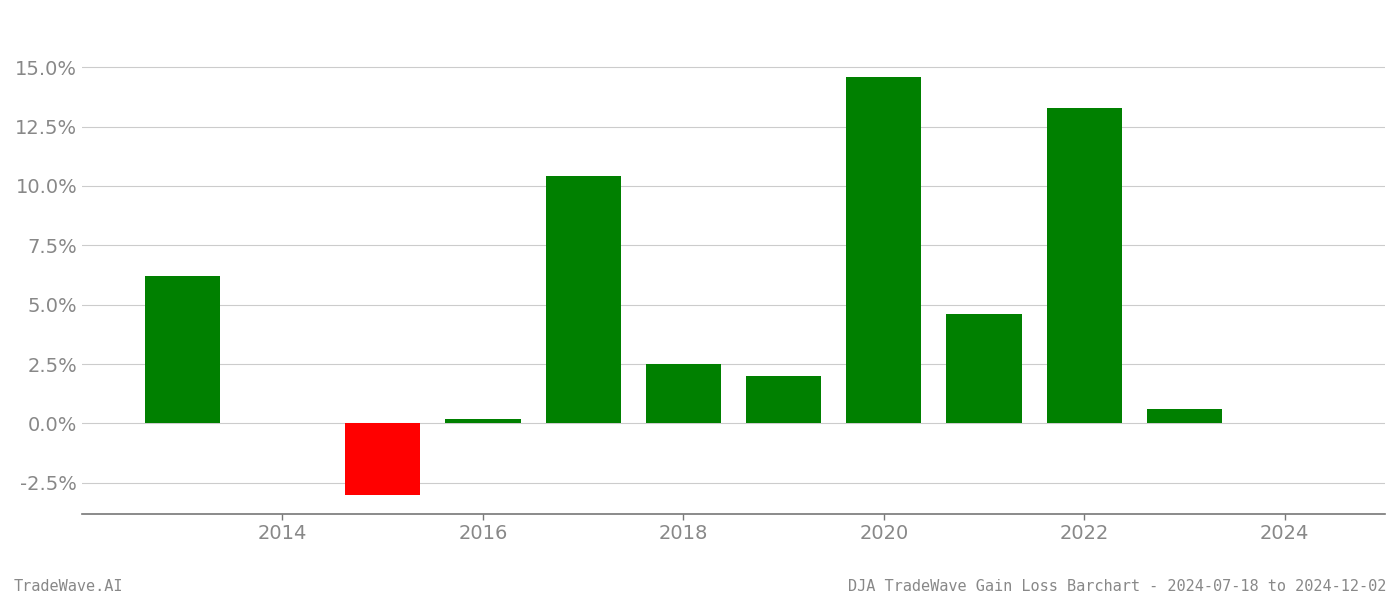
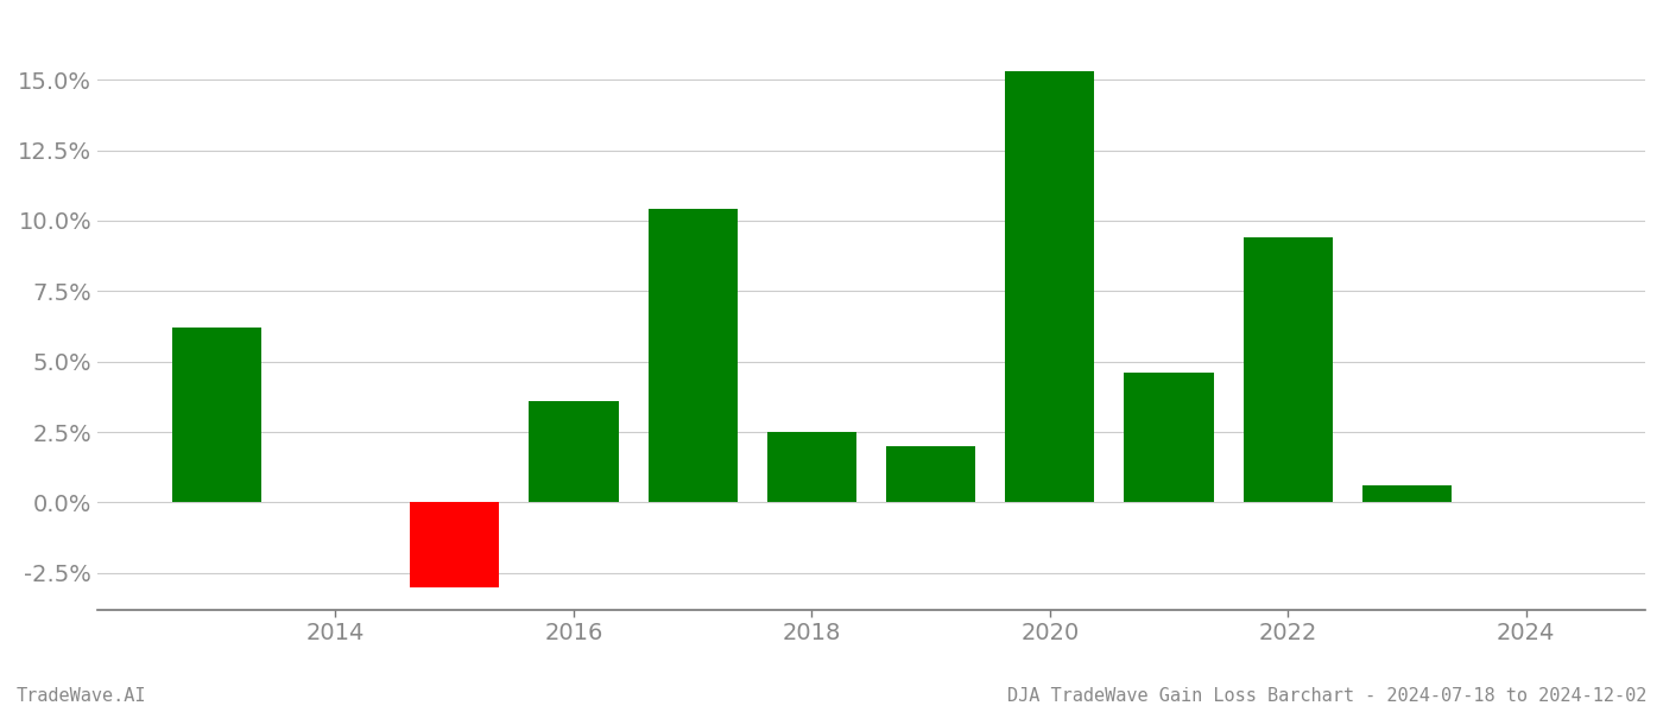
2016: 0.2% -> 3.6%
2020: 14.6% -> 15.3%
2022: 13.3% -> 9.4%
